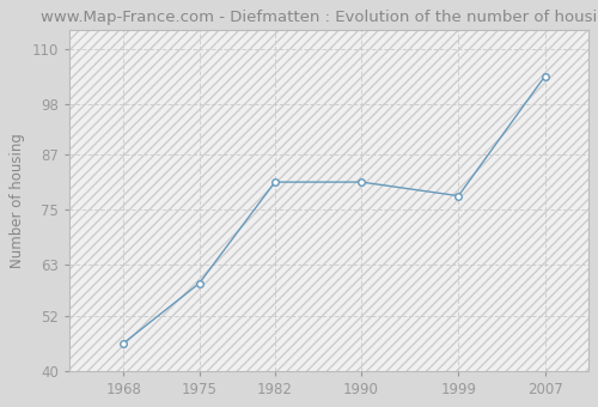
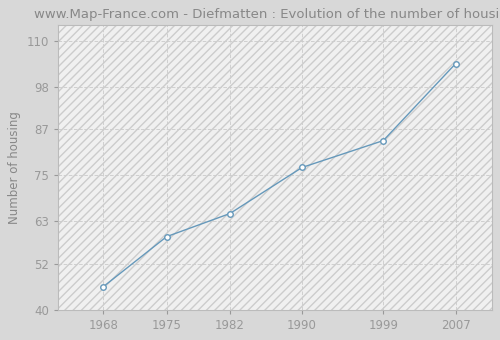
1982: 81 -> 65
1990: 81 -> 77
1999: 78 -> 84
